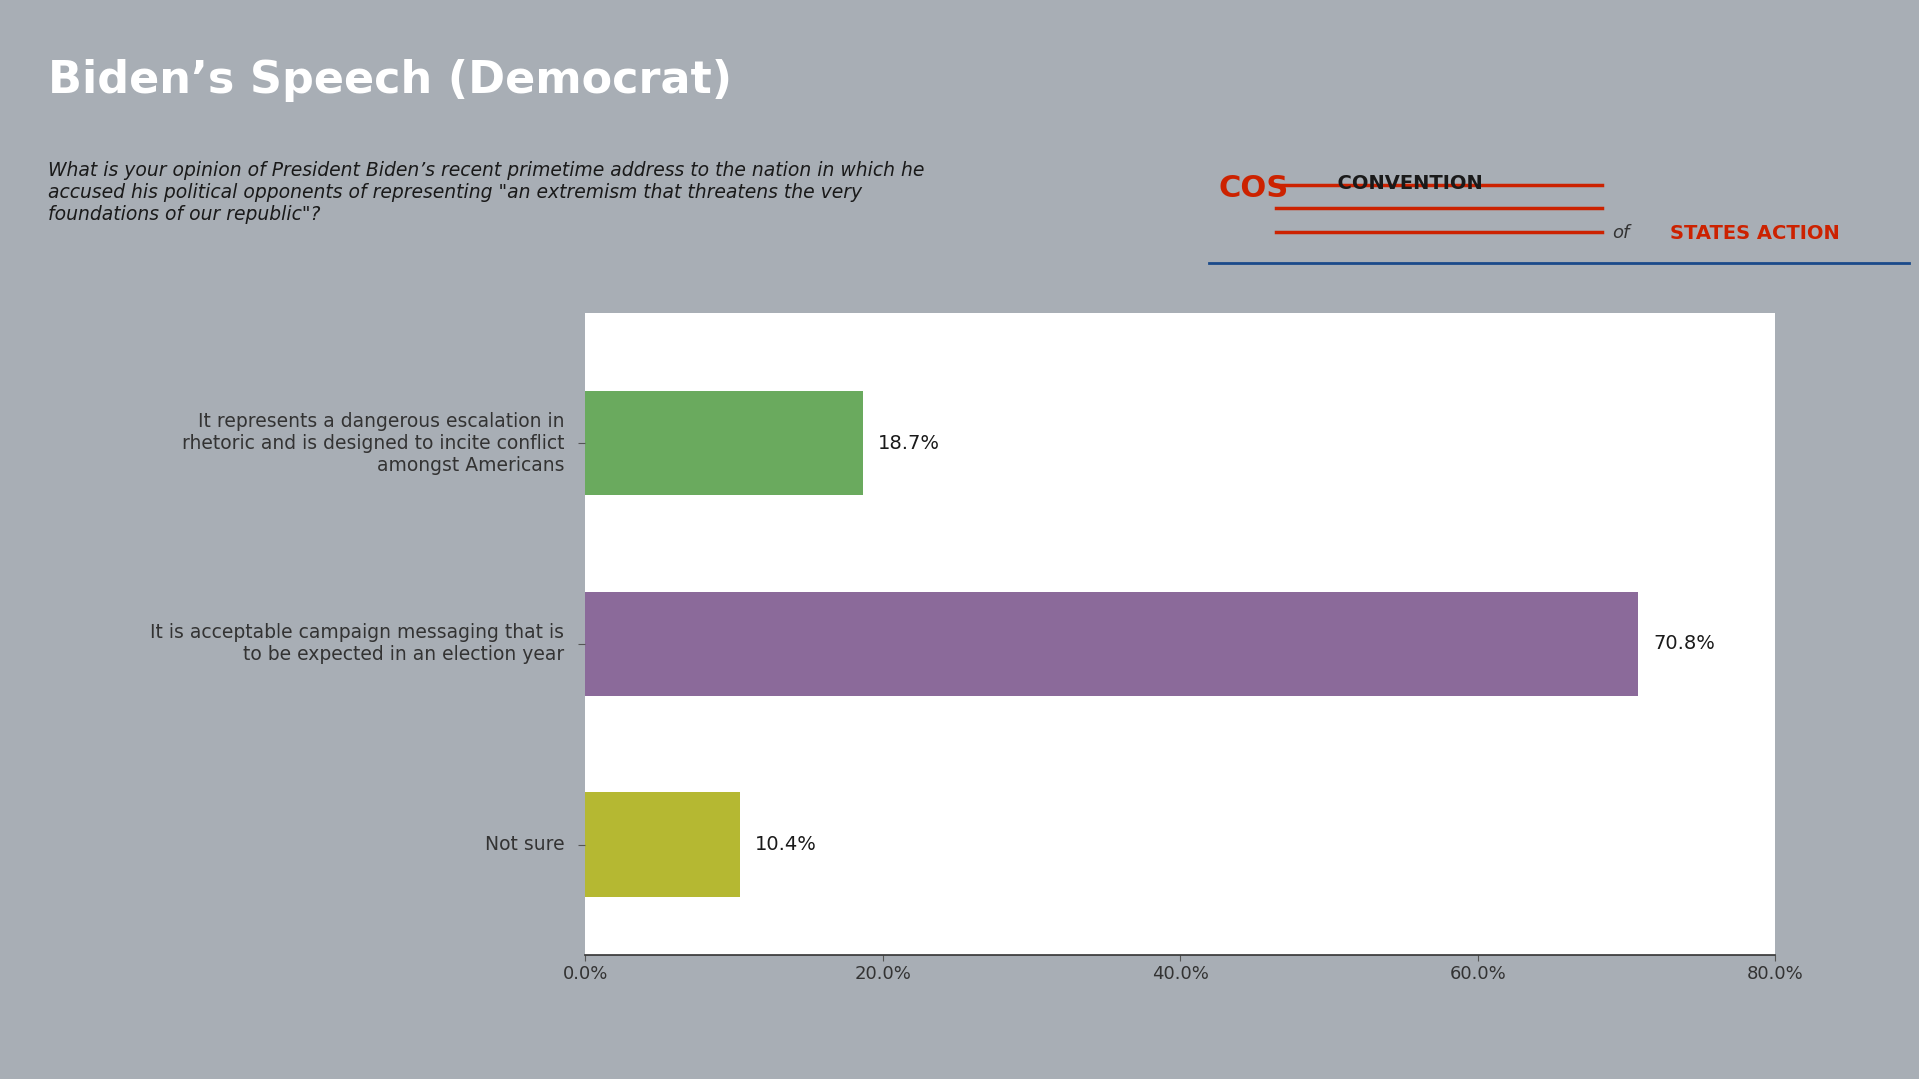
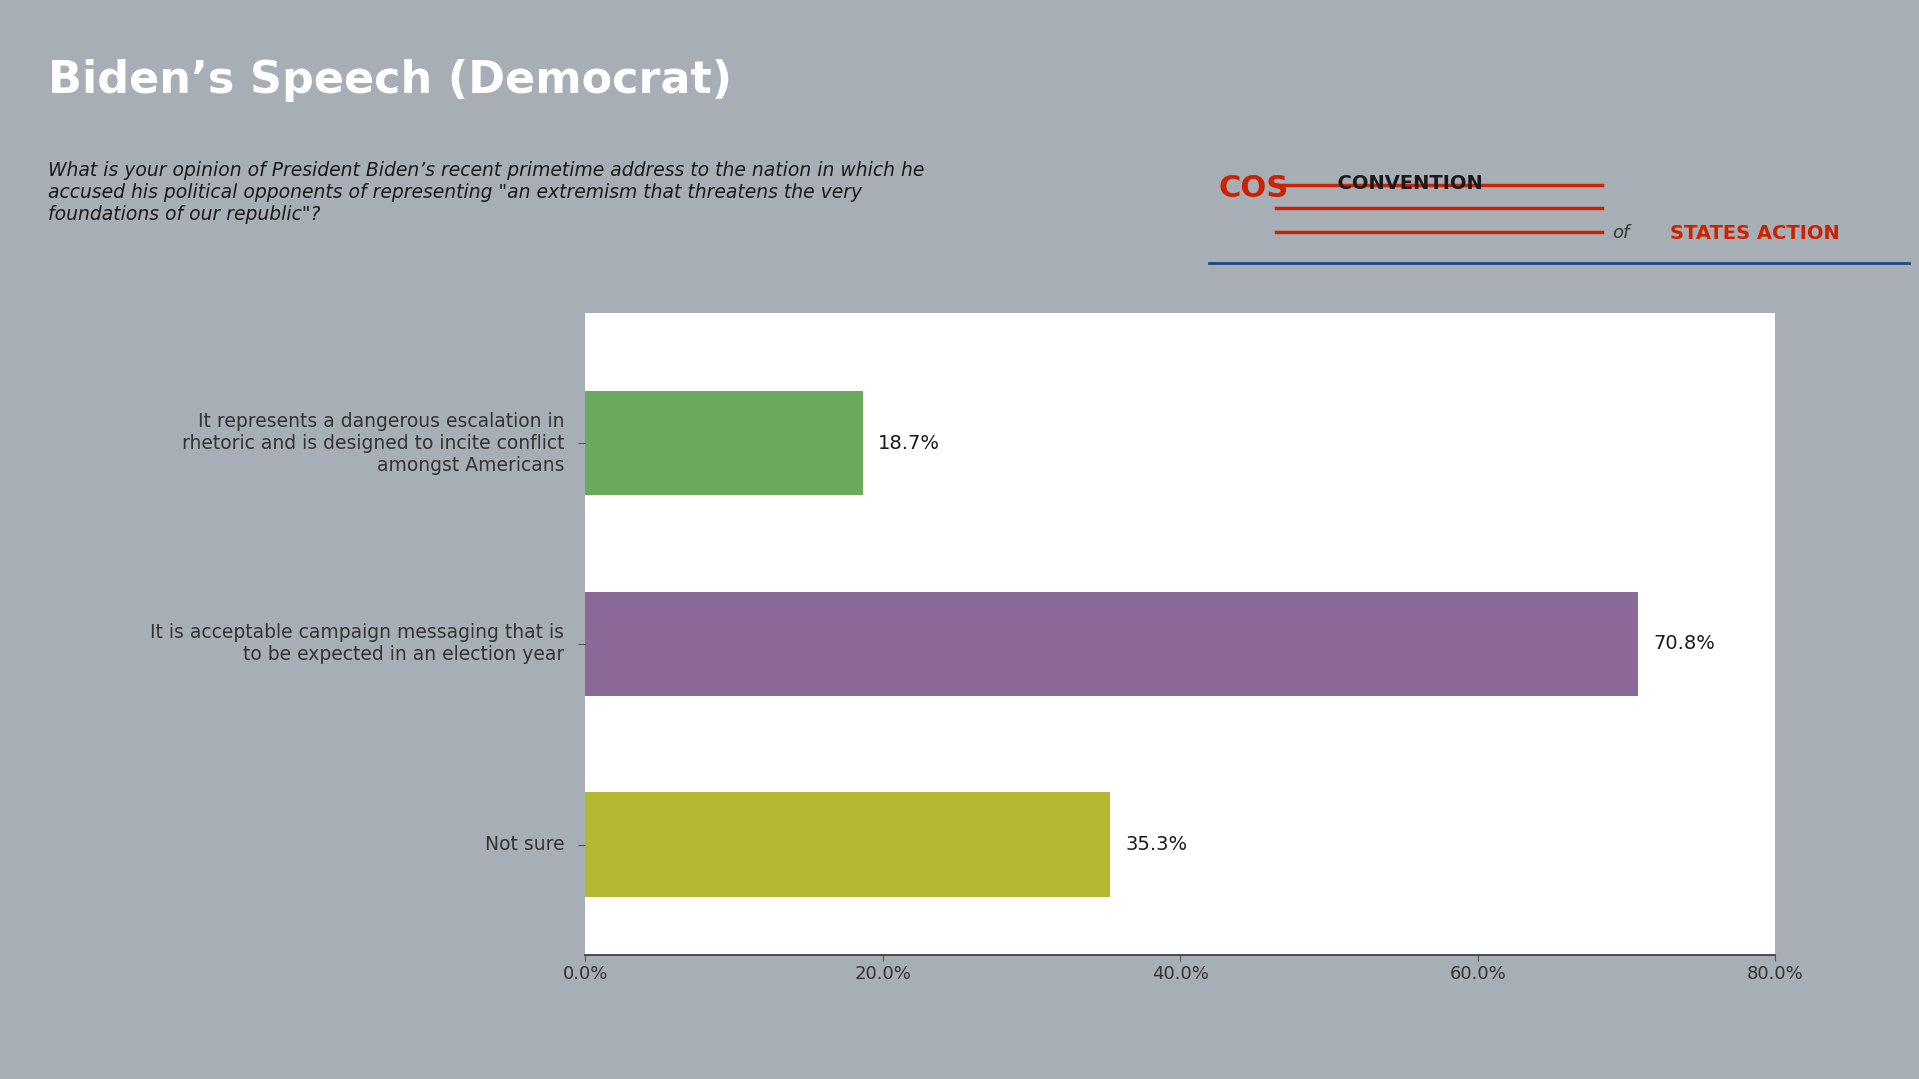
Not sure: 10.4% -> 35.3%
